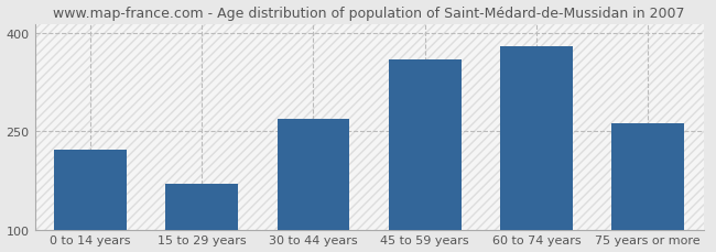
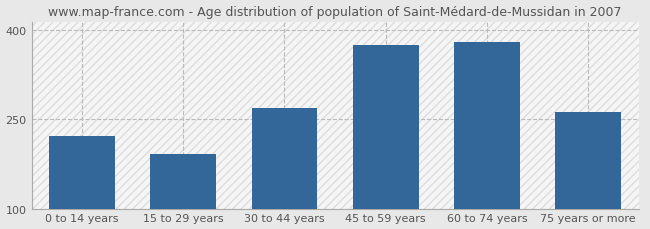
15 to 29 years: 170 -> 192
45 to 59 years: 360 -> 376
